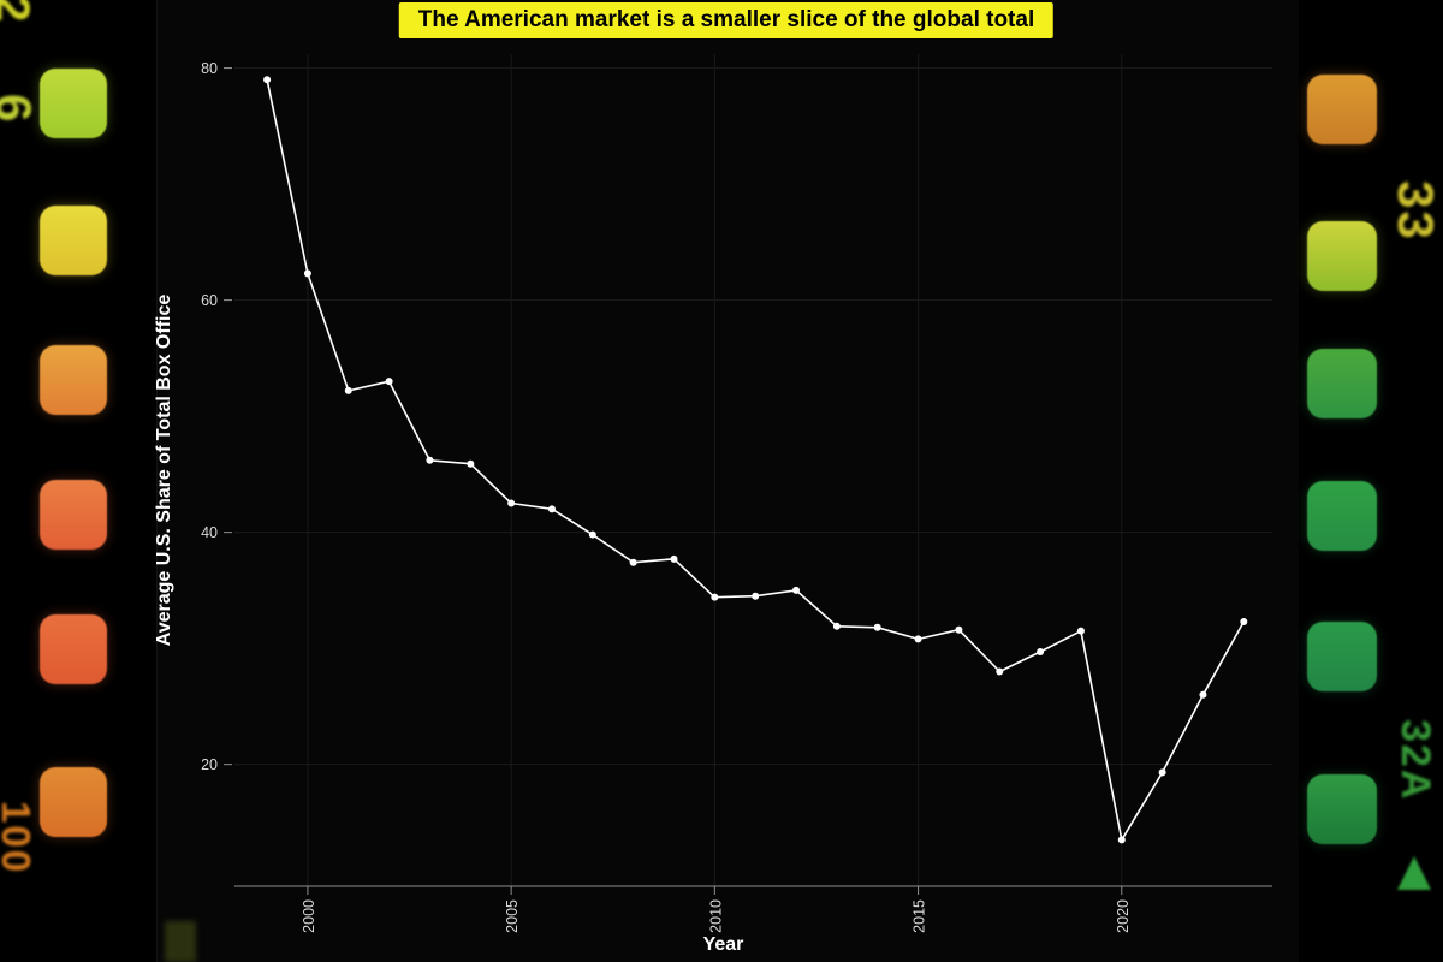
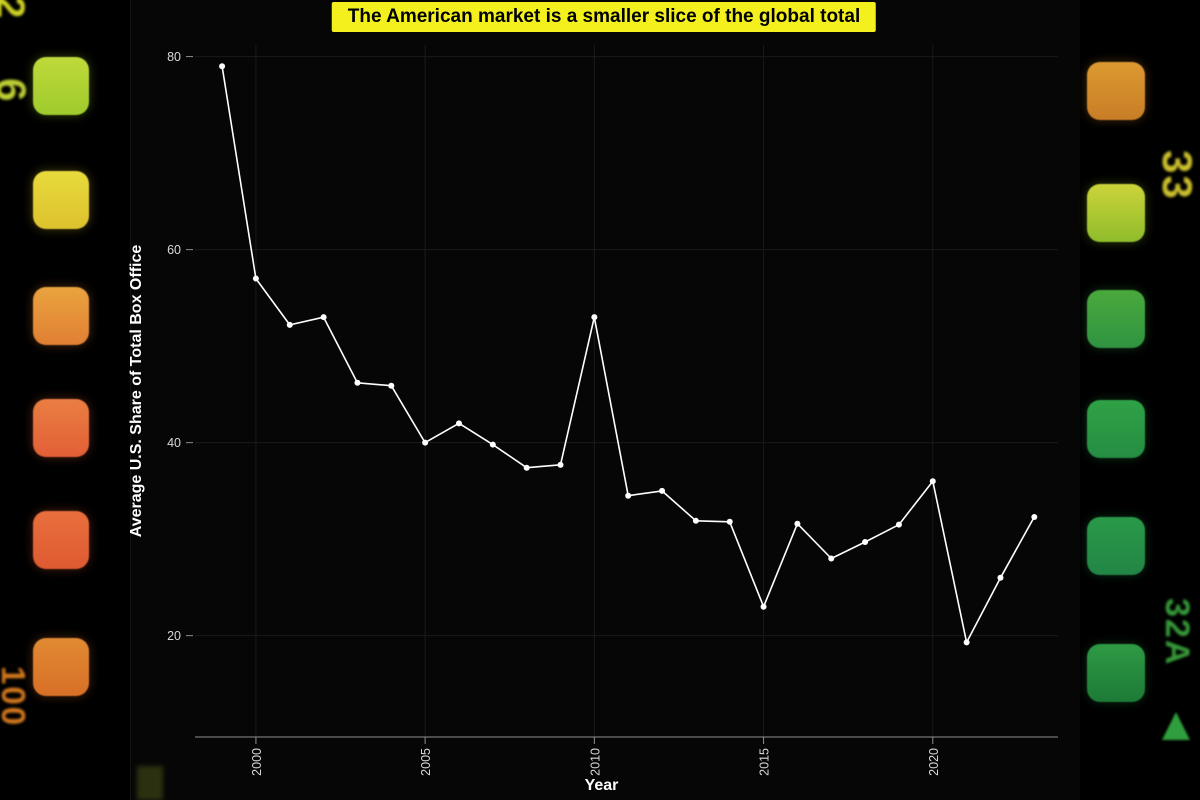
2000: 62 -> 57
2005: 42 -> 40
2010: 34 -> 53
2015: 31 -> 23
2020: 14 -> 36
